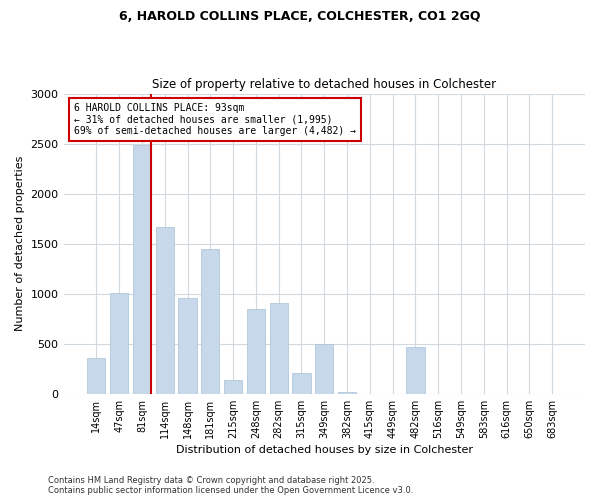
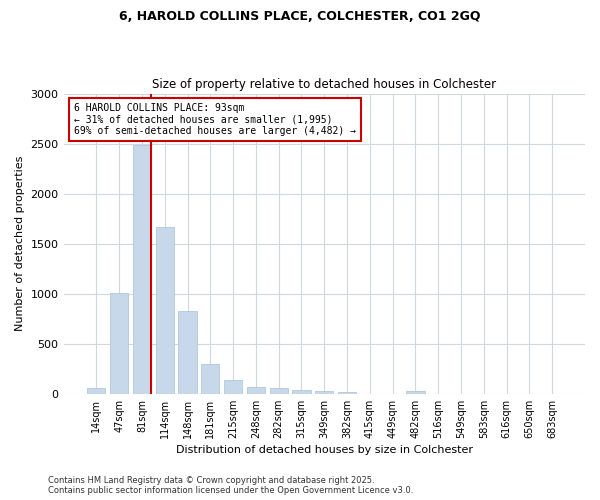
14sqm: 360 -> 60
148sqm: 960 -> 820
181sqm: 1450 -> 300
248sqm: 850 -> 60
282sqm: 910 -> 60
315sqm: 210 -> 40
349sqm: 500 -> 30
482sqm: 470 -> 30
